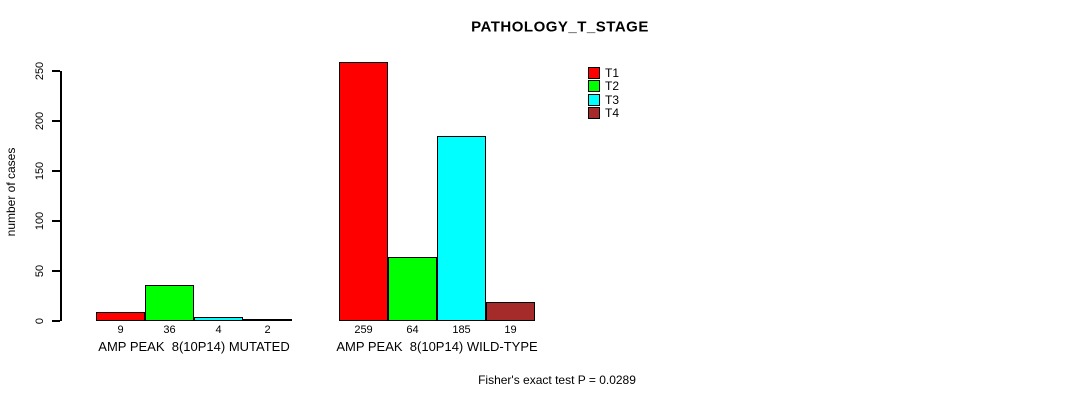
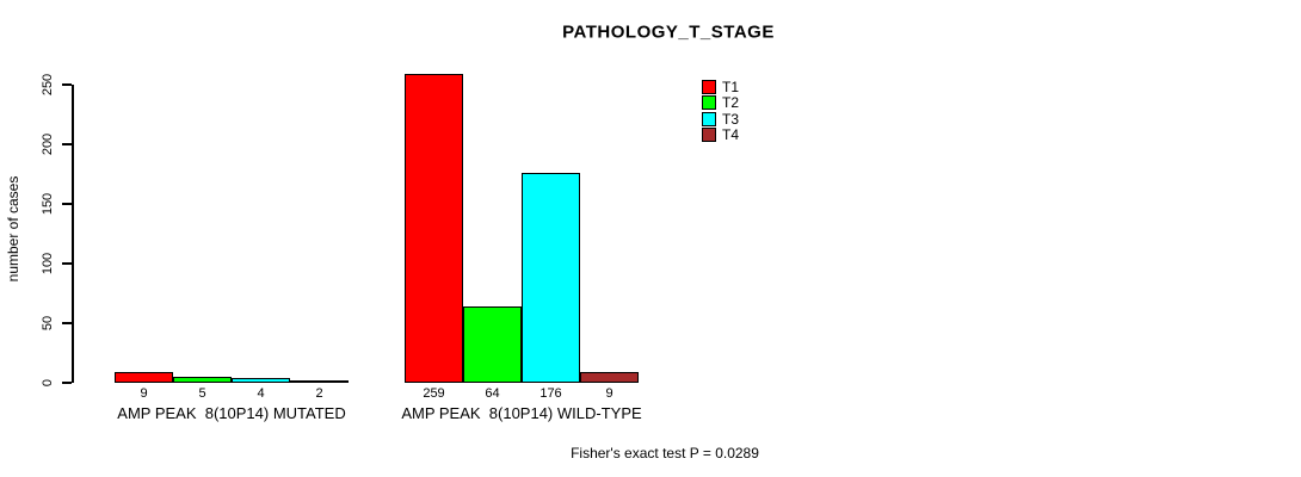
T2/AMP PEAK 8(10P14) MUTATED: 36 -> 5
T3/AMP PEAK 8(10P14) WILD-TYPE: 185 -> 176
T4/AMP PEAK 8(10P14) WILD-TYPE: 19 -> 9
